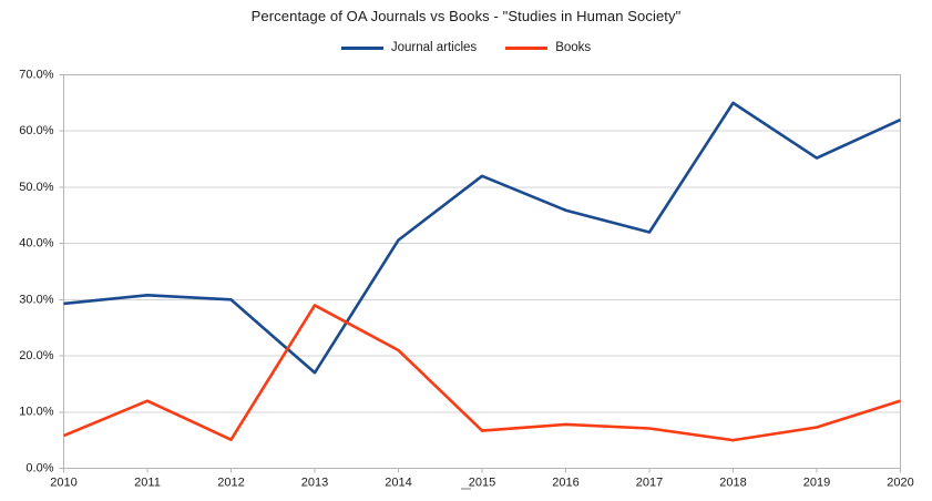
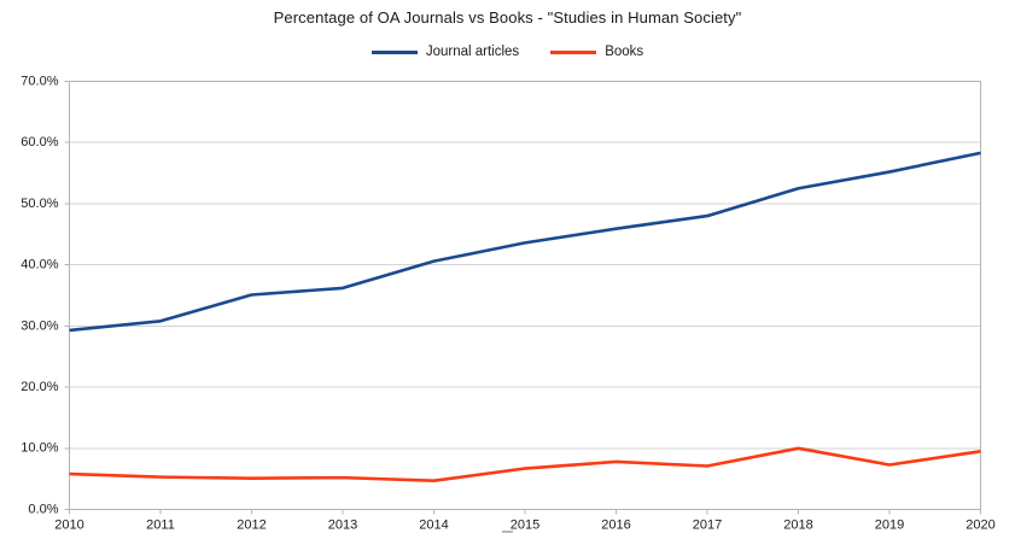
Books/2011: 12% -> 5%
Journal articles/2012: 30% -> 35%
Journal articles/2013: 17% -> 36%
Books/2013: 29% -> 5%
Books/2014: 21% -> 5%
Journal articles/2015: 52% -> 44%
Journal articles/2017: 42% -> 48%
Journal articles/2018: 65% -> 52%
Books/2018: 5% -> 10%
Journal articles/2020: 62% -> 58%
Books/2020: 12% -> 10%
